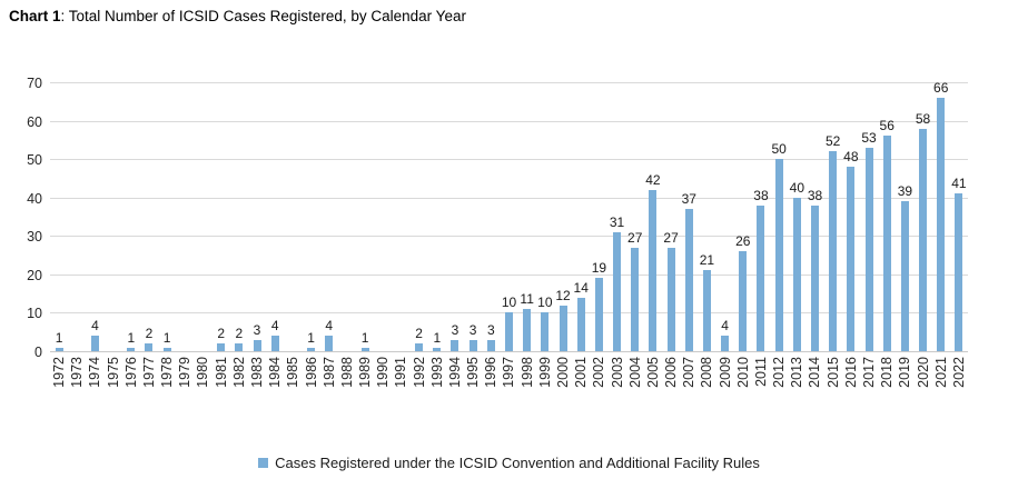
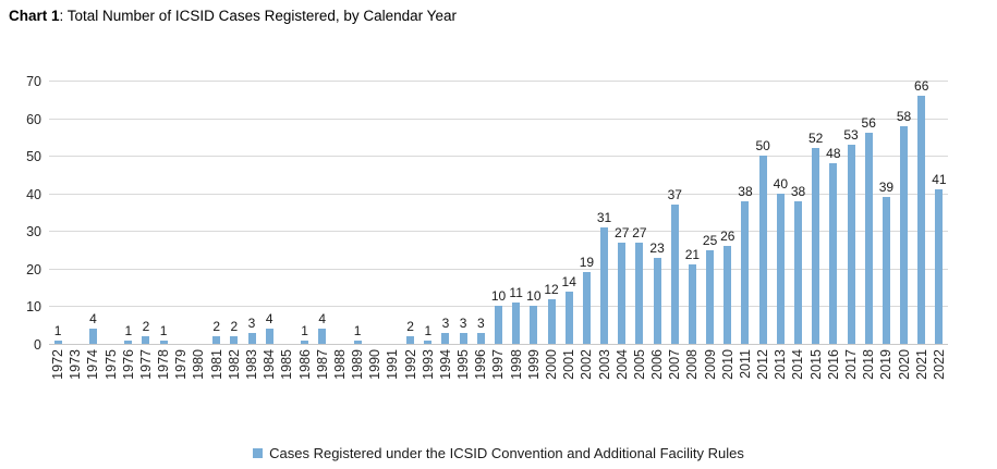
2005: 42 -> 27
2006: 27 -> 23
2009: 4 -> 25
